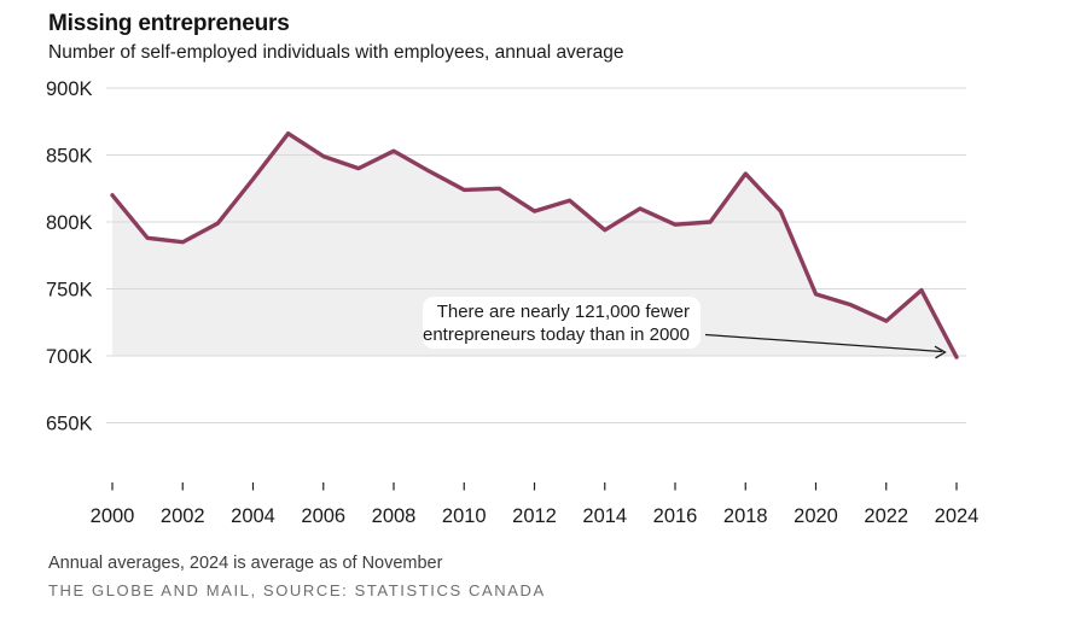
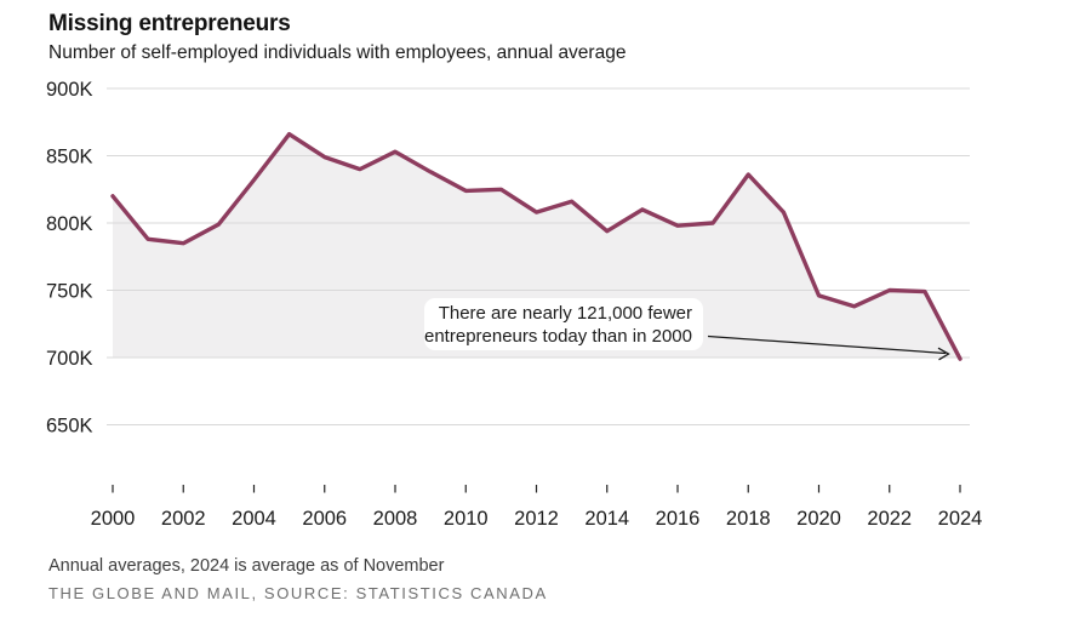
2022: 726K -> 750K
